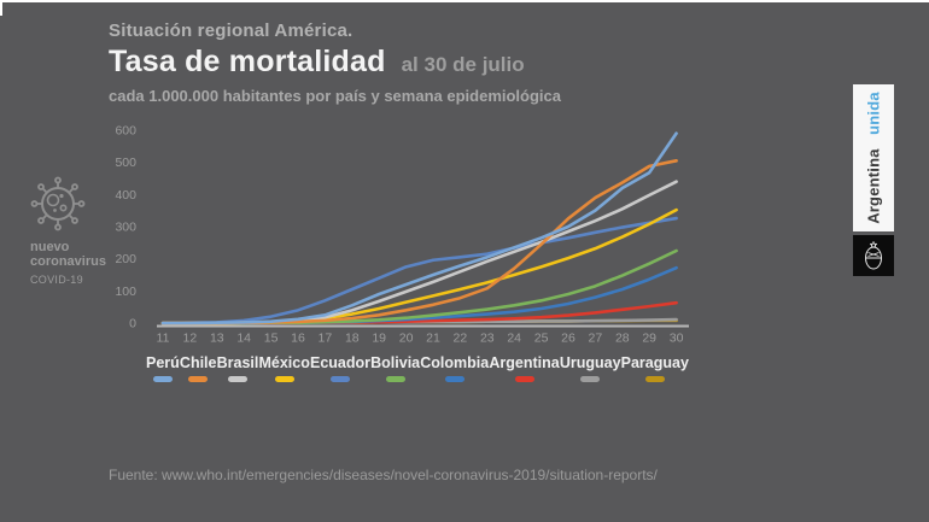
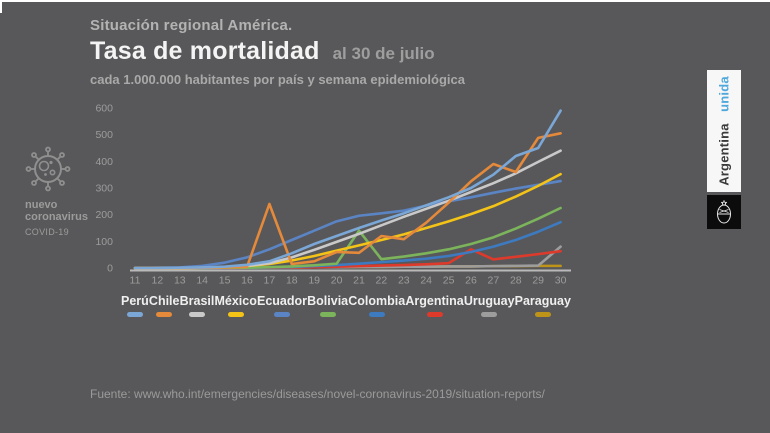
Chile/17: 10 -> 240
Chile/20: 40 -> 60
Bolivia/21: 20 -> 140
Chile/22: 80 -> 120
Argentina/26: 20 -> 70
Chile/28: 440 -> 360
Perú/29: 470 -> 450
Uruguay/30: 10 -> 80
